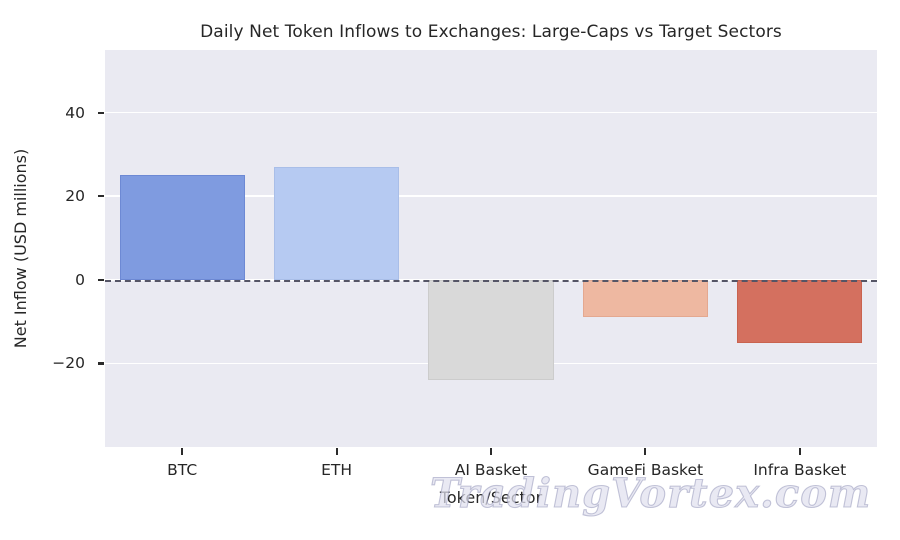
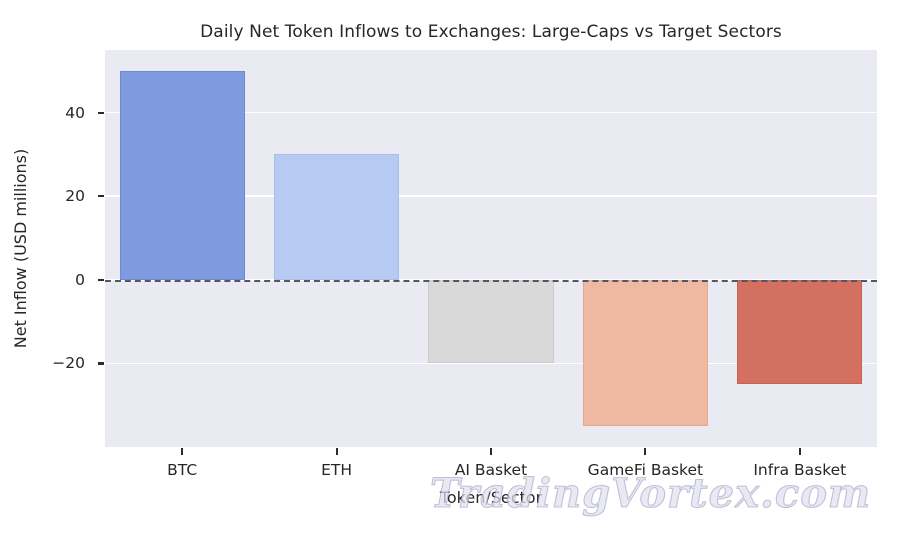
BTC: 25 -> 50
ETH: 27 -> 30
AI Basket: -24 -> -20
GameFi Basket: -9 -> -35
Infra Basket: -15 -> -25
